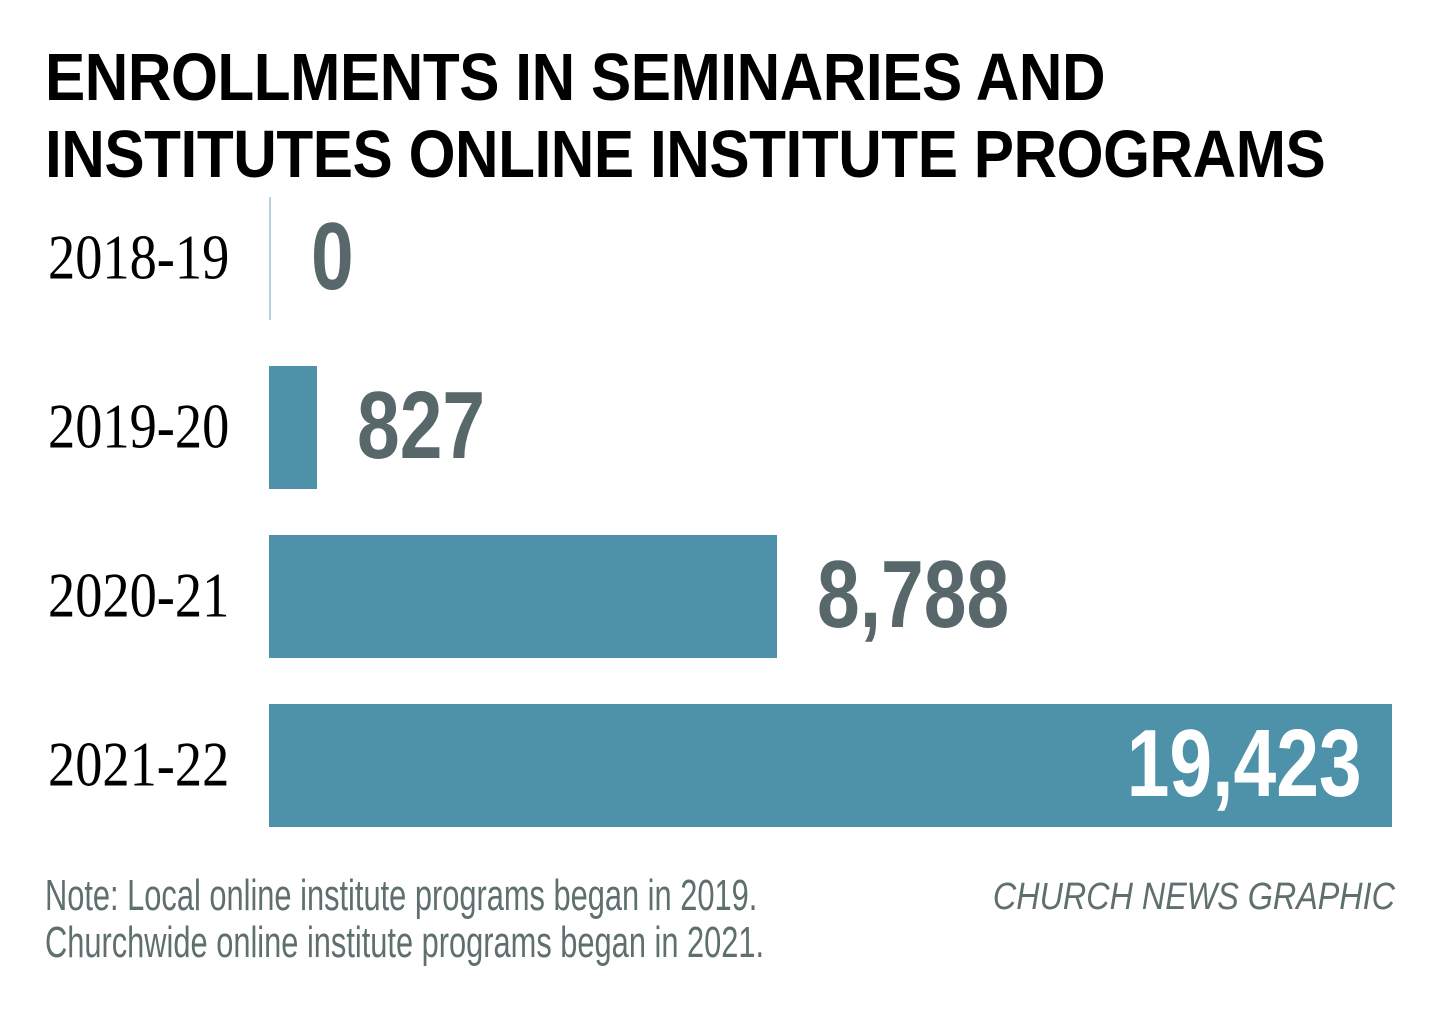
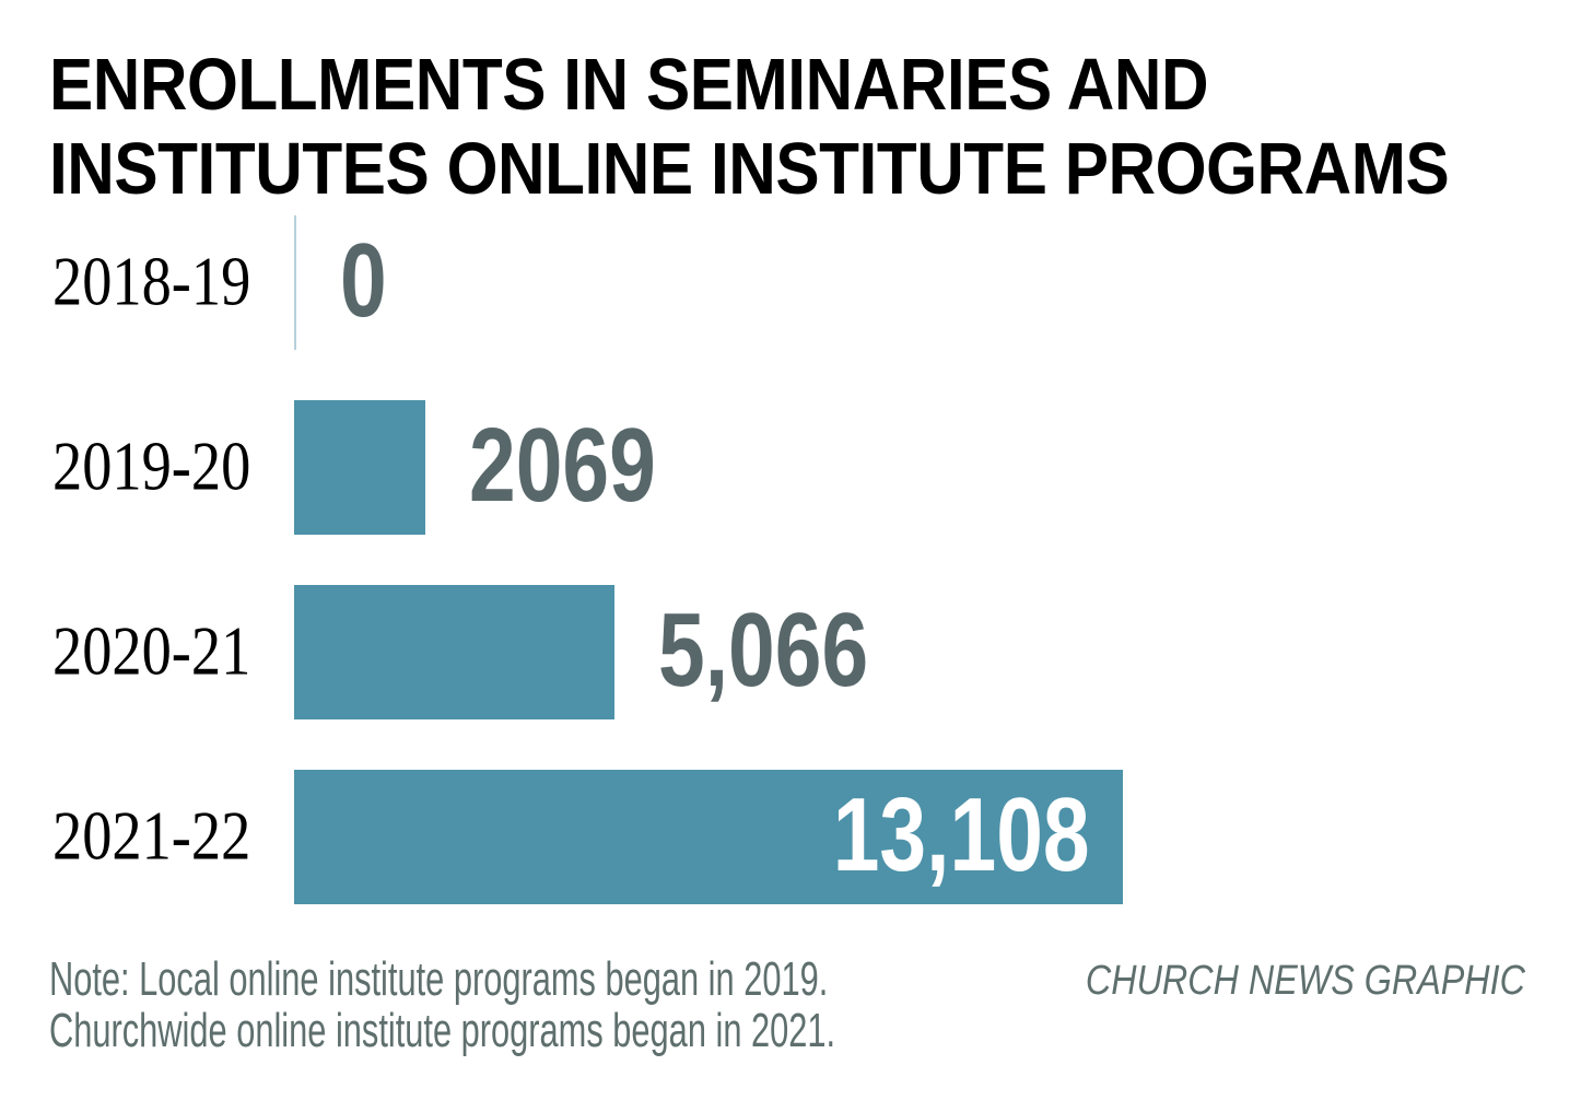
2019-20: 827 -> 2069
2020-21: 8,788 -> 5,066
2021-22: 19,423 -> 13,108
